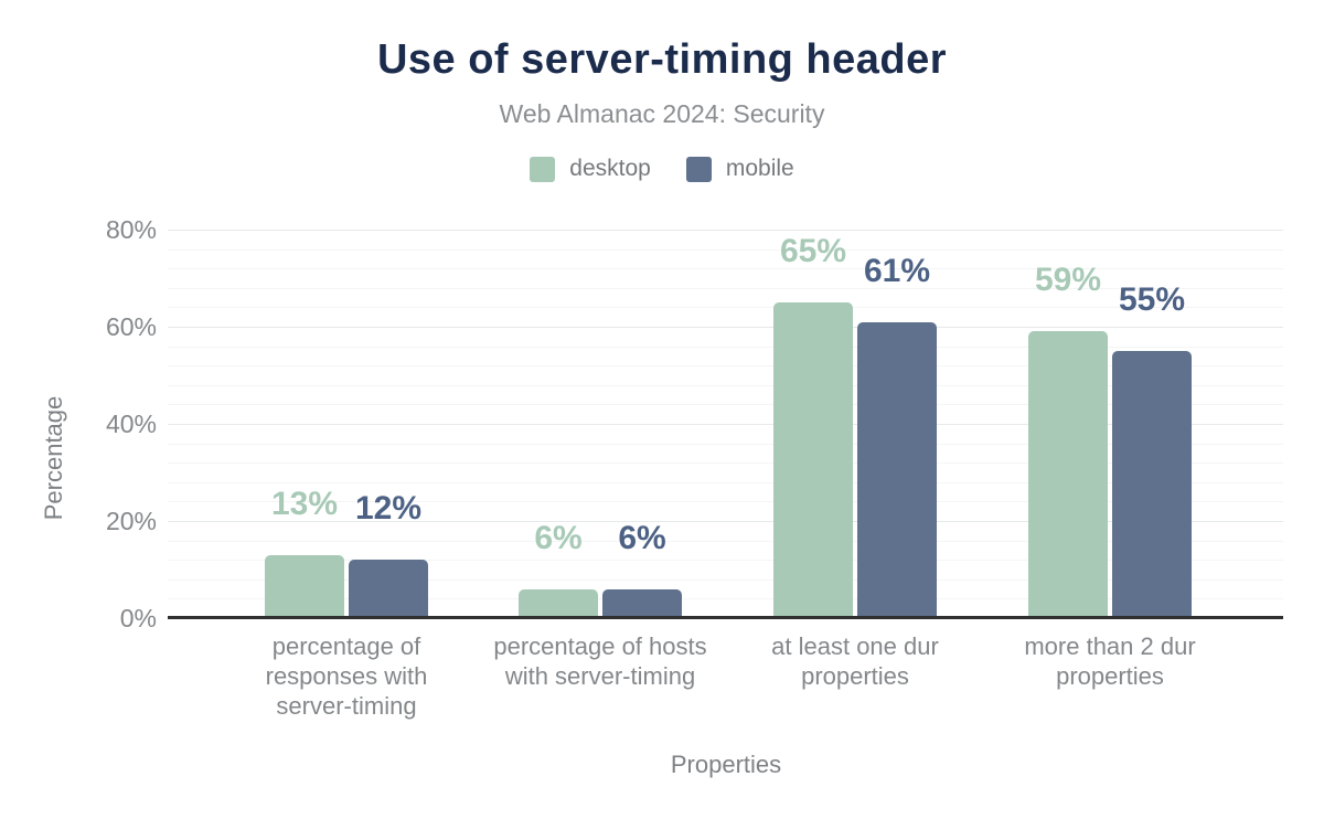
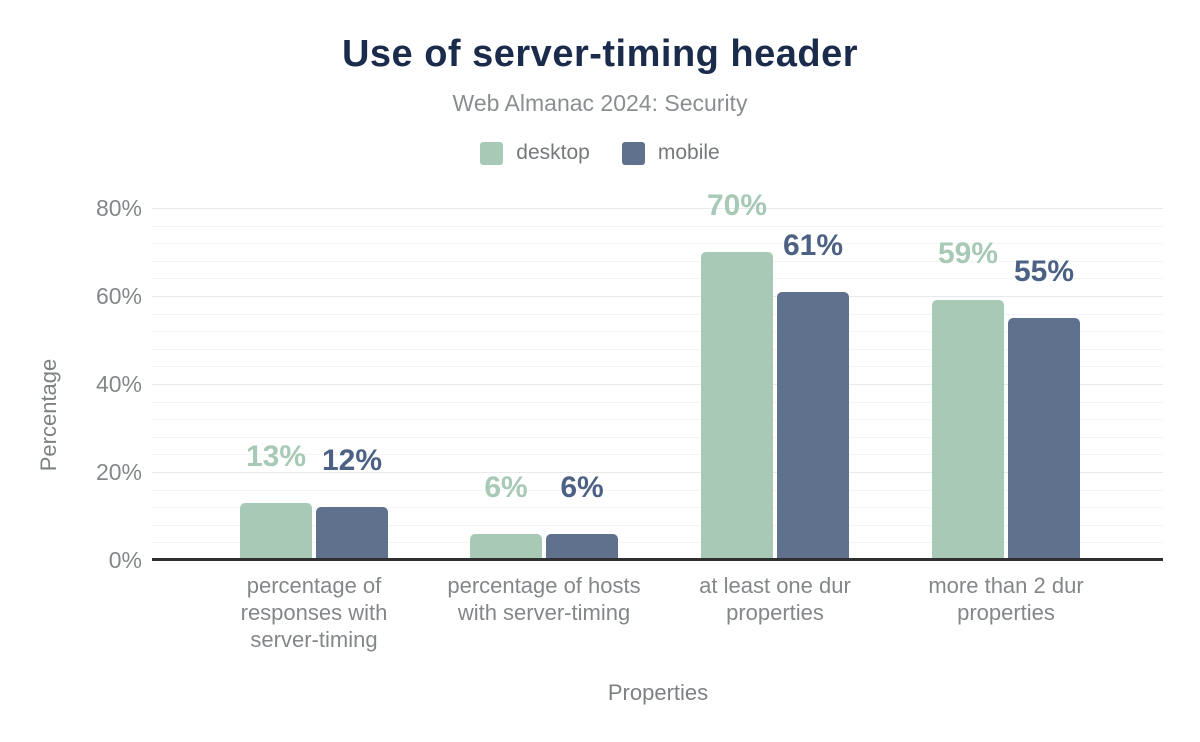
desktop/at least one dur properties: 65% -> 70%
